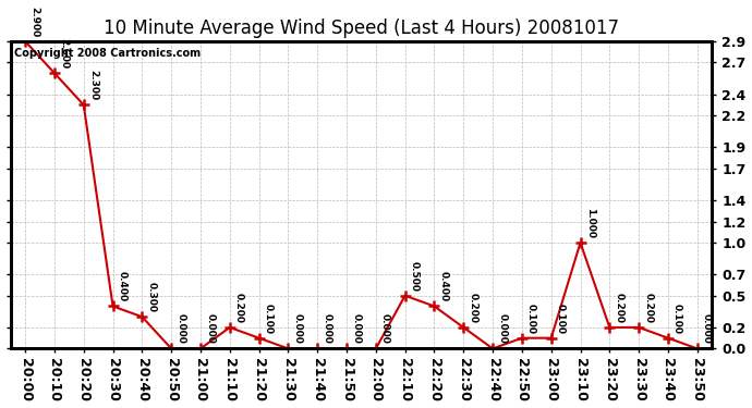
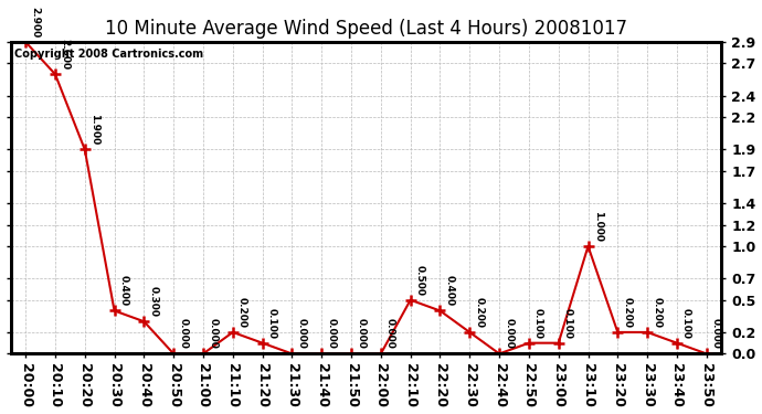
20:20: 2.300 -> 1.900
